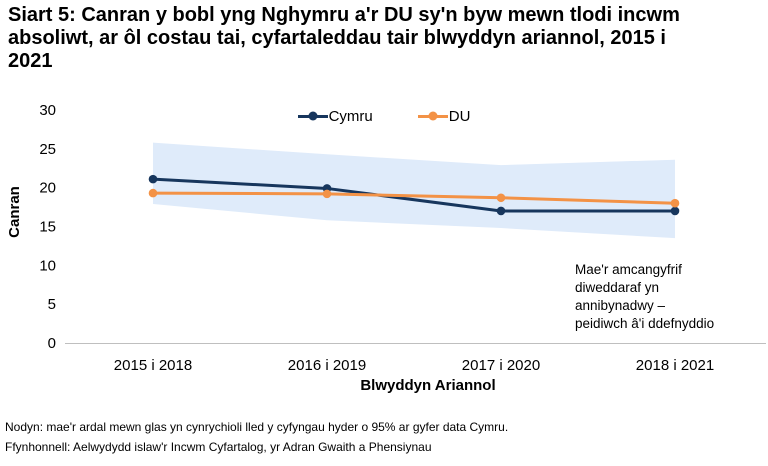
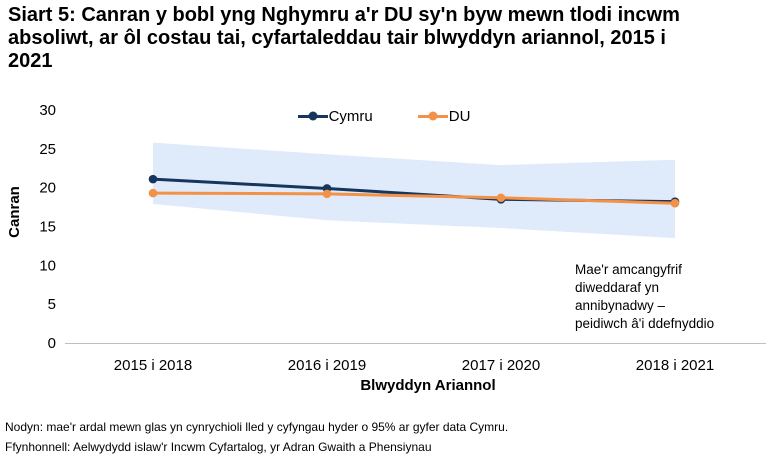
Cymru/2017 i 2020: 17 -> 18
Cymru/2018 i 2021: 17 -> 18
